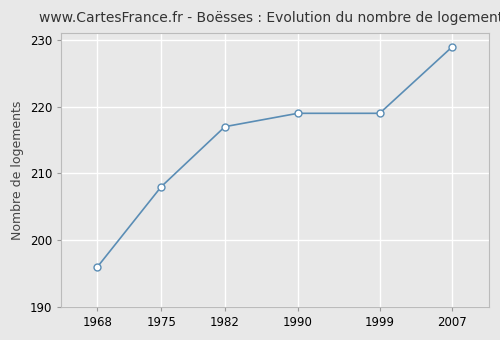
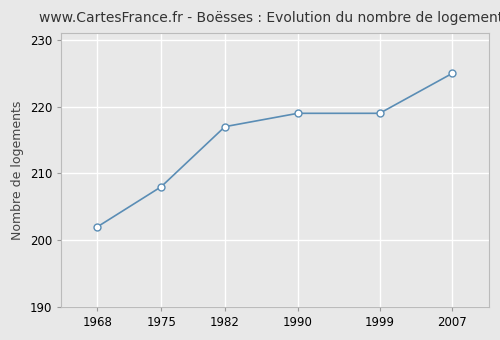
1968: 196 -> 202
2007: 229 -> 225
